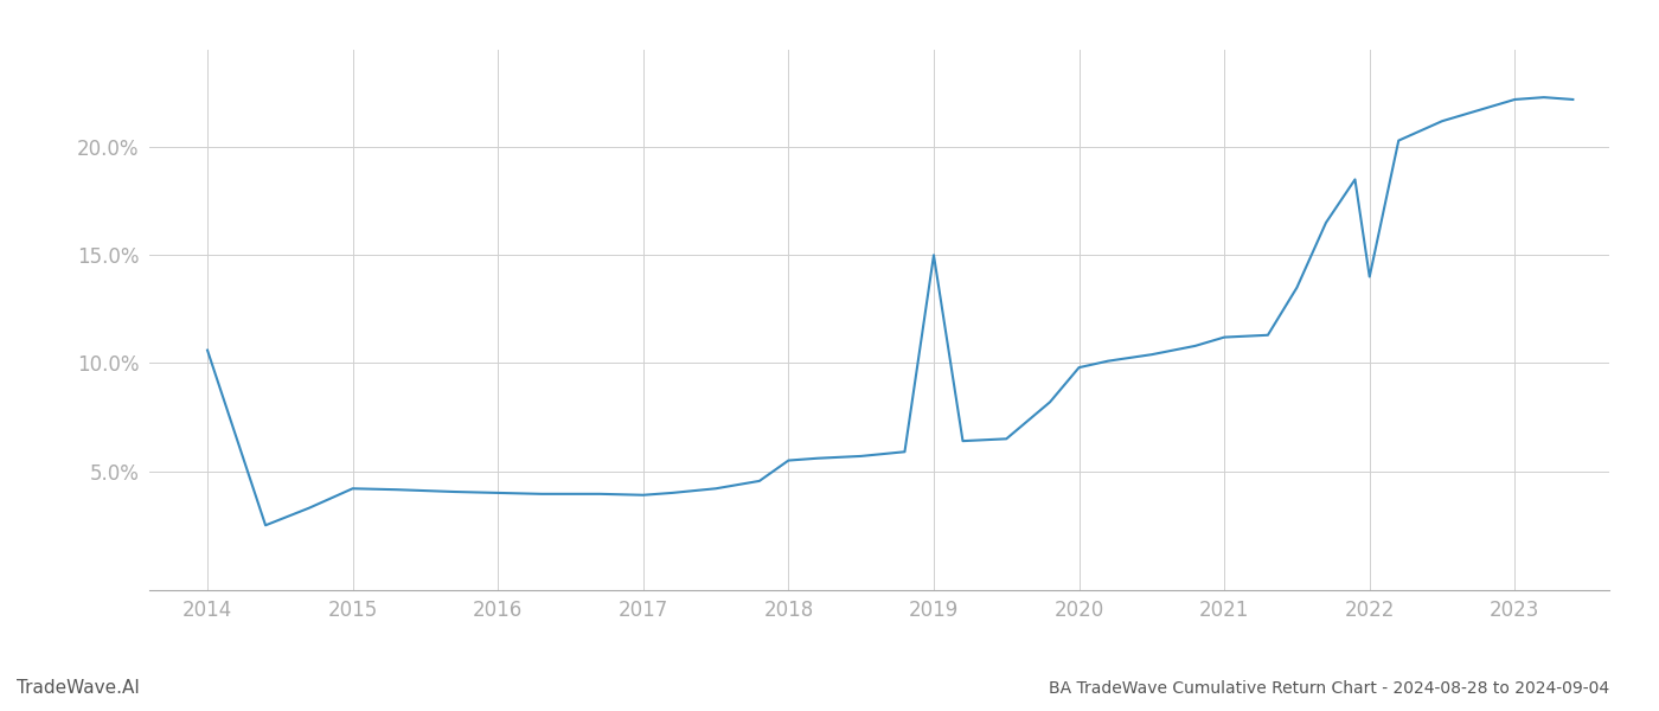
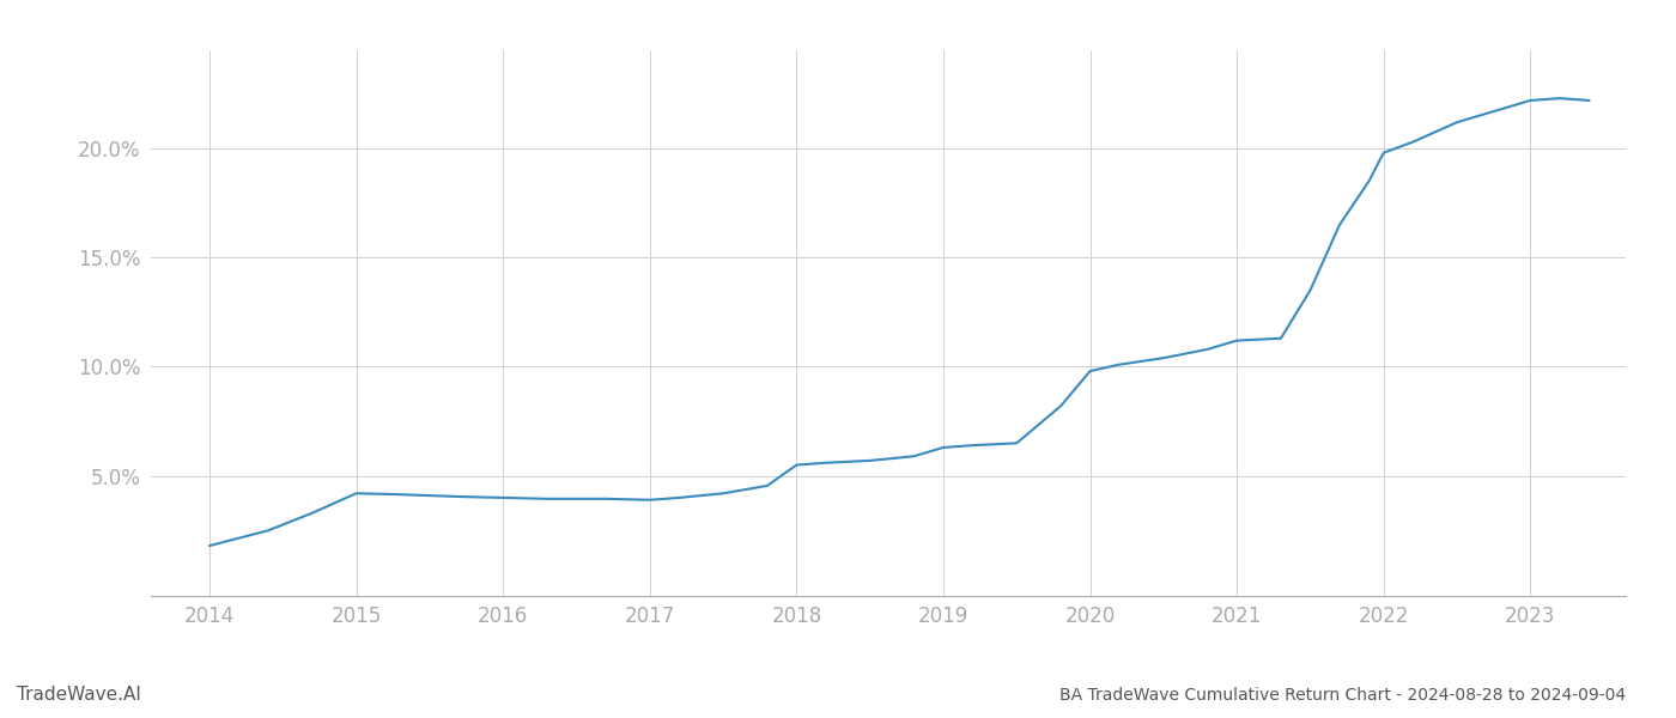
2014: 10.6% -> 1.8%
2019: 15.0% -> 6.3%
2022: 14.0% -> 19.8%
